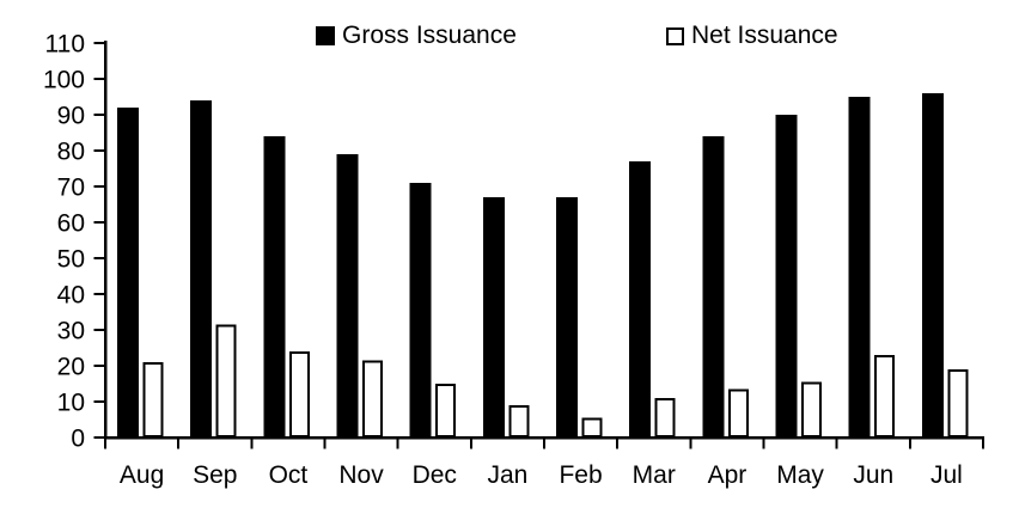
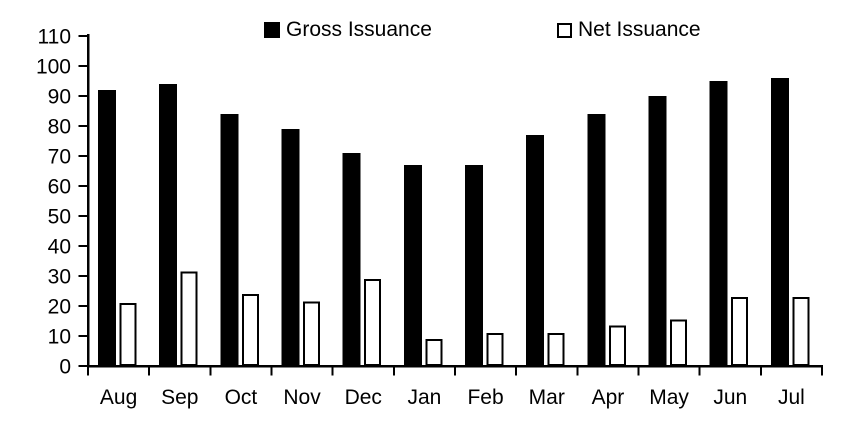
Net Issuance/Dec: 15 -> 29
Net Issuance/Feb: 6 -> 11
Net Issuance/Jul: 19 -> 23
